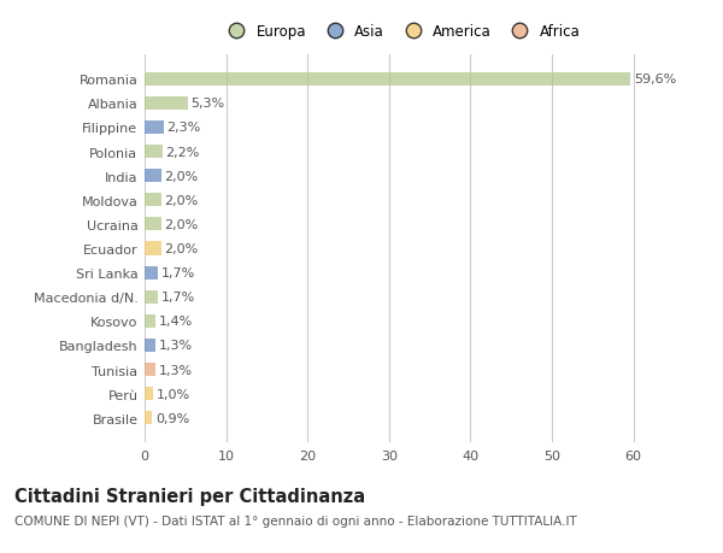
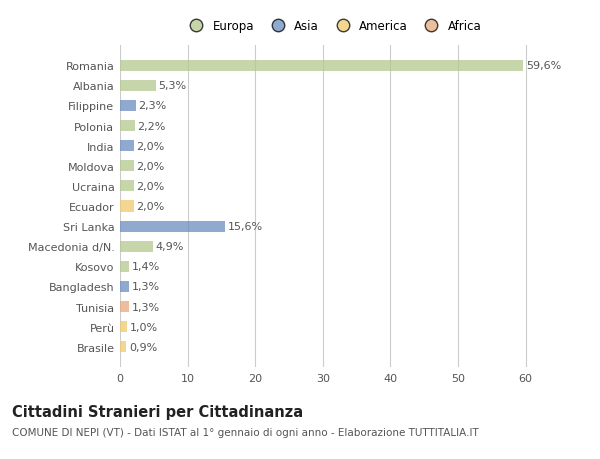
Sri Lanka: 1,7% -> 15,6%
Macedonia d/N.: 1,7% -> 4,9%
